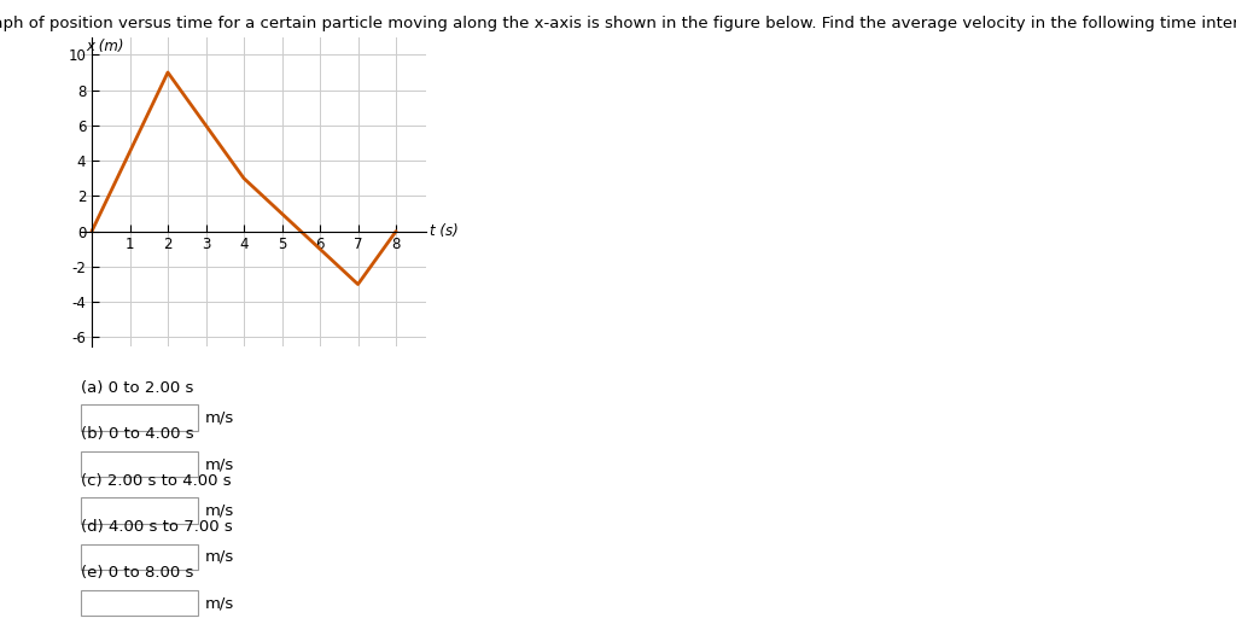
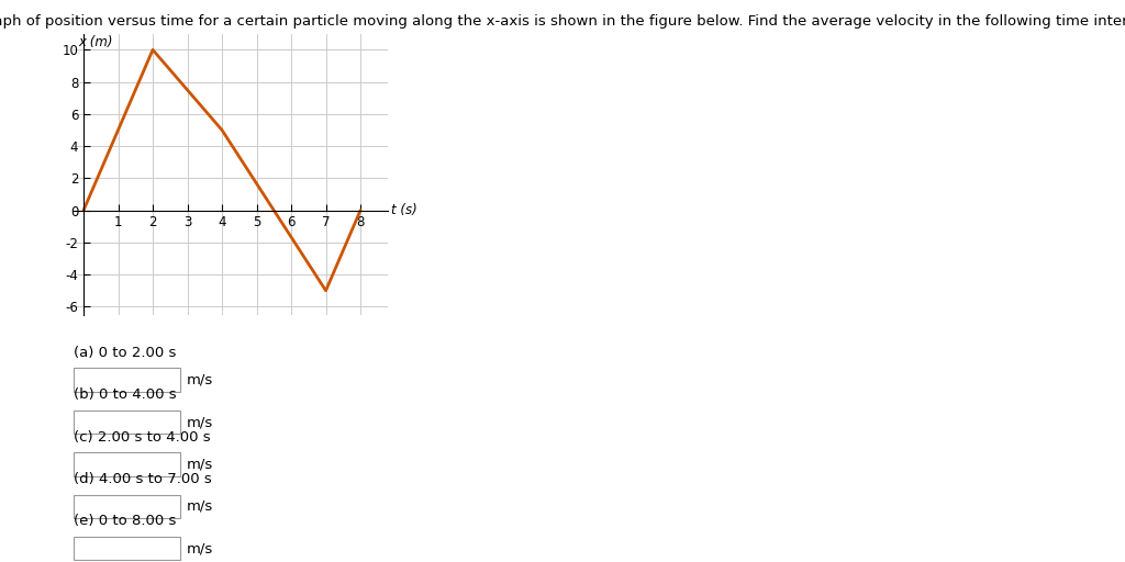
2: 9 -> 10
4: 3 -> 5
7: -3 -> -5
